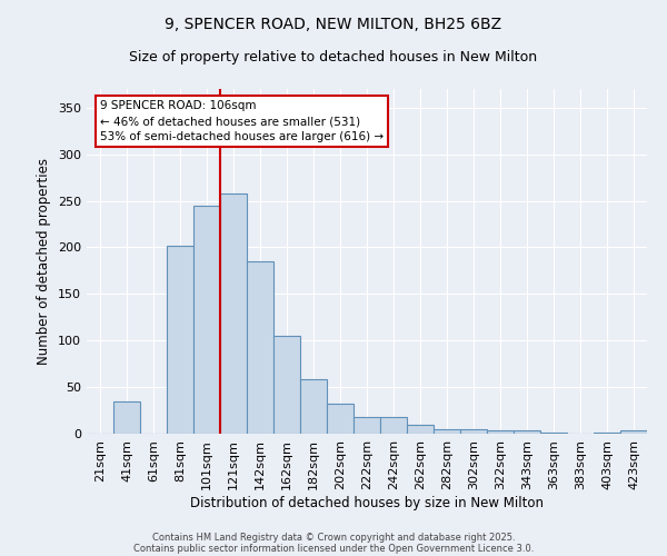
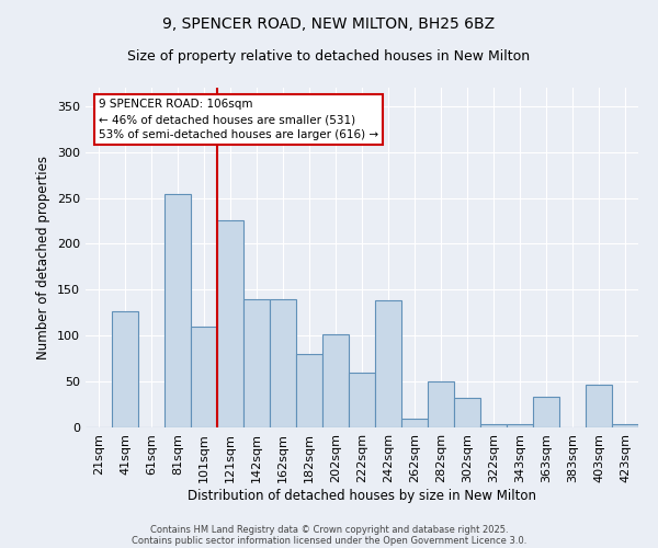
41sqm: 35 -> 126
81sqm: 202 -> 254
101sqm: 245 -> 110
121sqm: 258 -> 226
142sqm: 185 -> 140
162sqm: 105 -> 140
182sqm: 58 -> 80
202sqm: 32 -> 102
222sqm: 18 -> 60
242sqm: 18 -> 138
282sqm: 5 -> 50
302sqm: 5 -> 32
363sqm: 1 -> 34
403sqm: 1 -> 46
